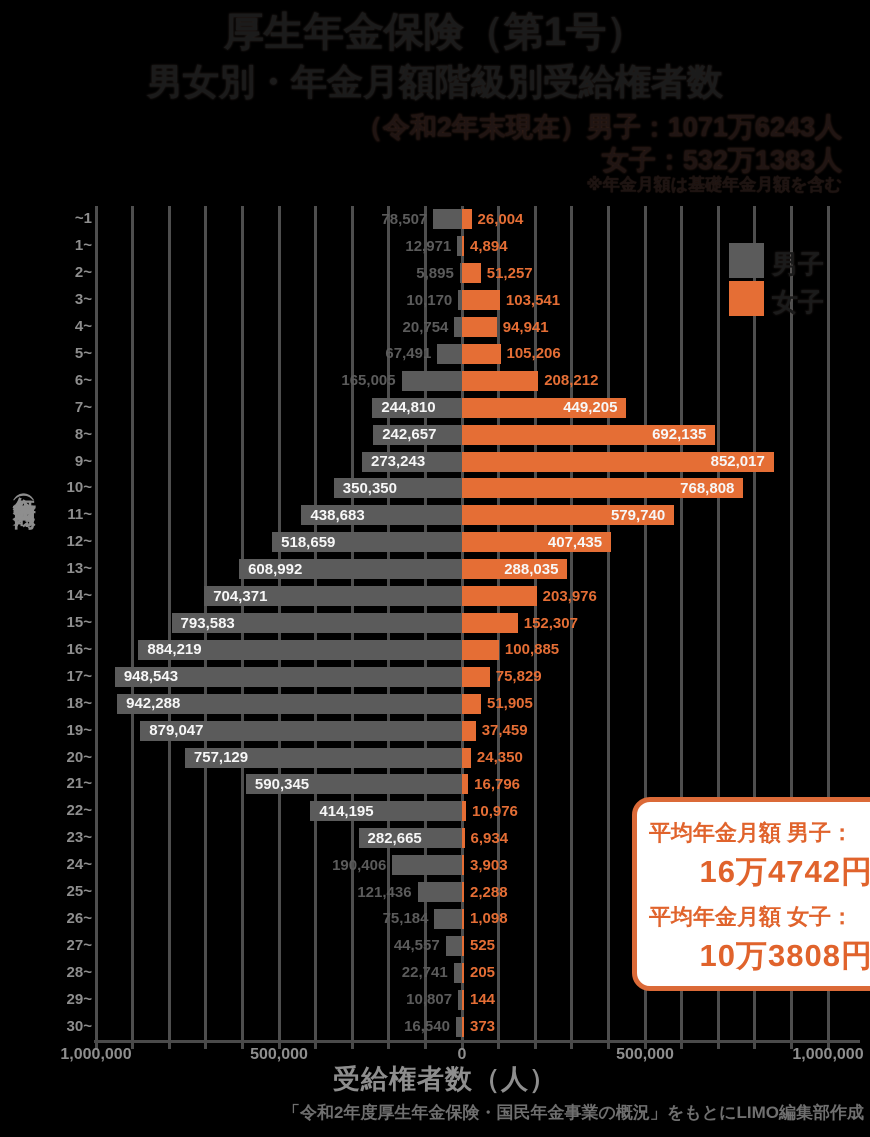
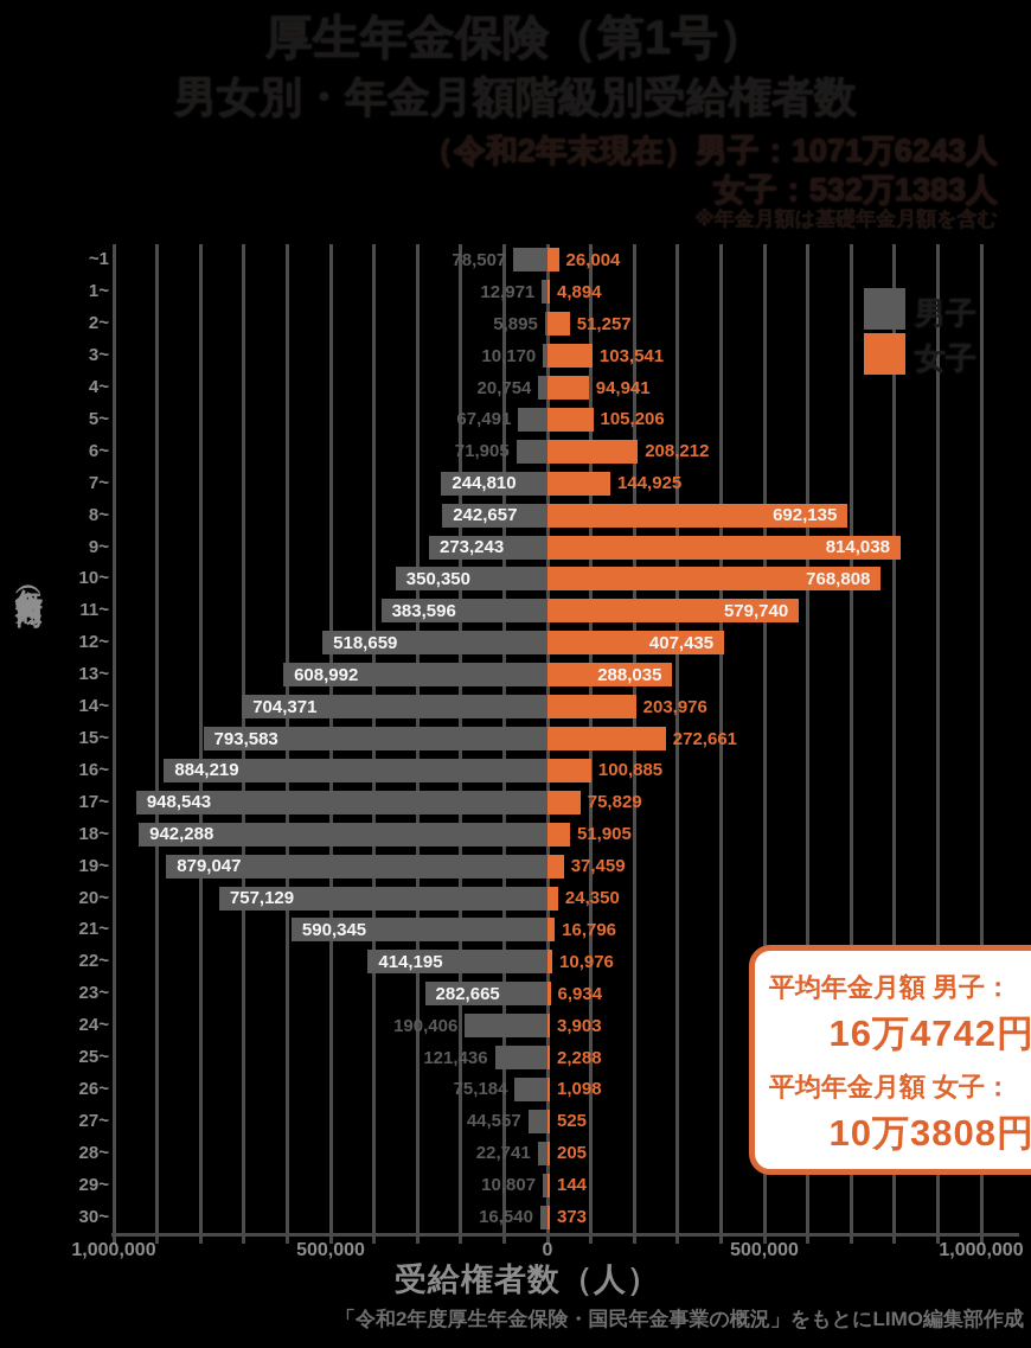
男子/6~: 165,005 -> 71,905
女子/7~: 449,205 -> 144,925
女子/9~: 852,017 -> 814,038
男子/11~: 438,683 -> 383,596
女子/15~: 152,307 -> 272,661
